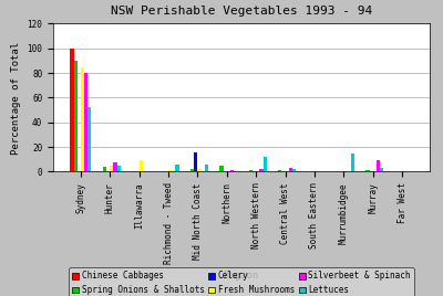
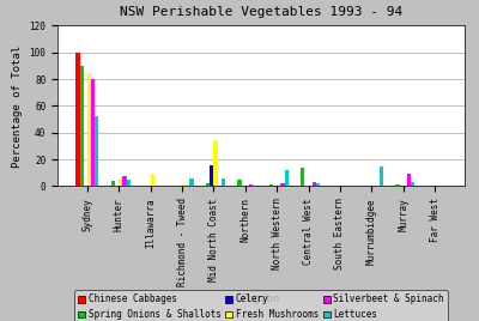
Fresh Mushrooms/Mid North Coast: 2 -> 34
Spring Onions & Shallots/Central West: 1 -> 14
